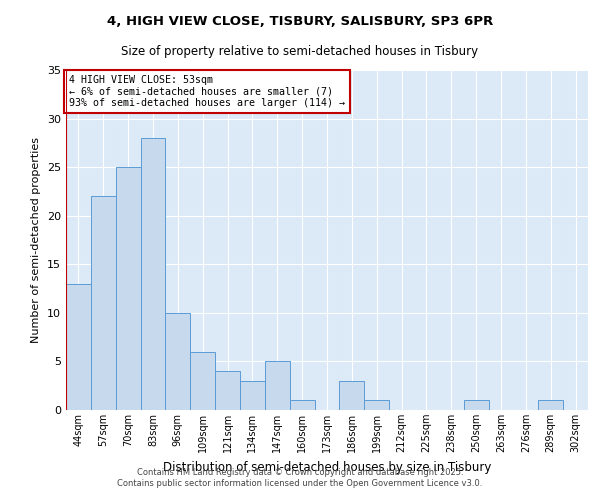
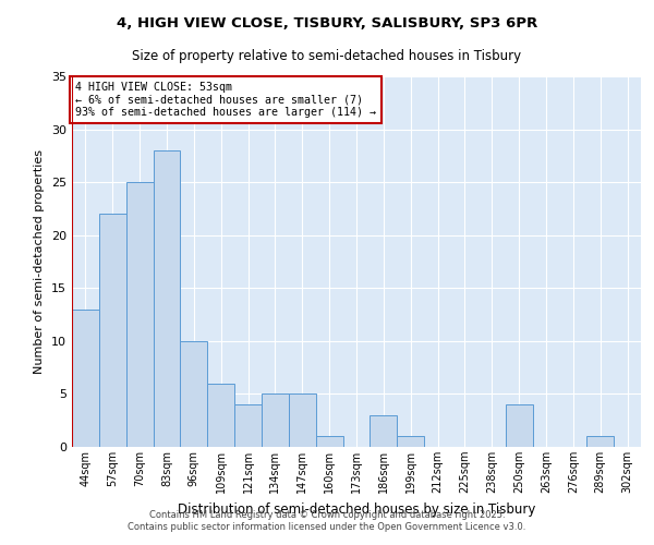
134sqm: 3 -> 5
250sqm: 1 -> 4
